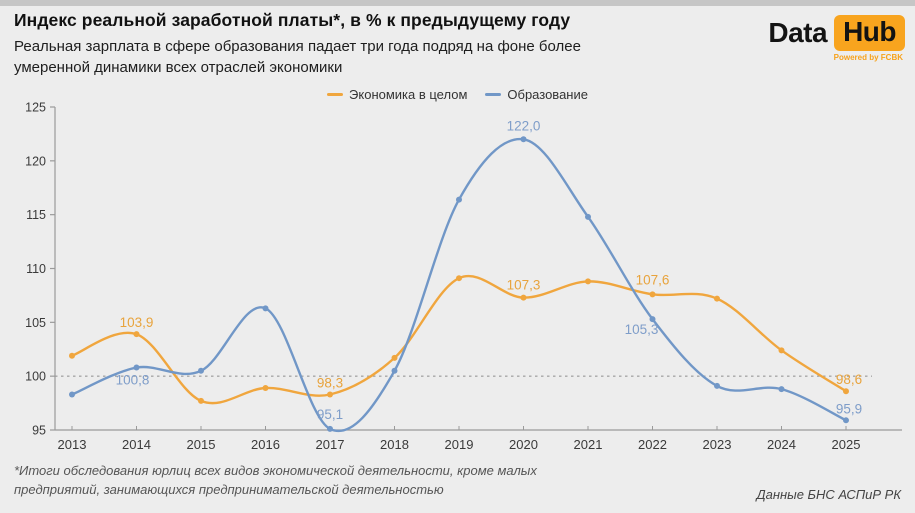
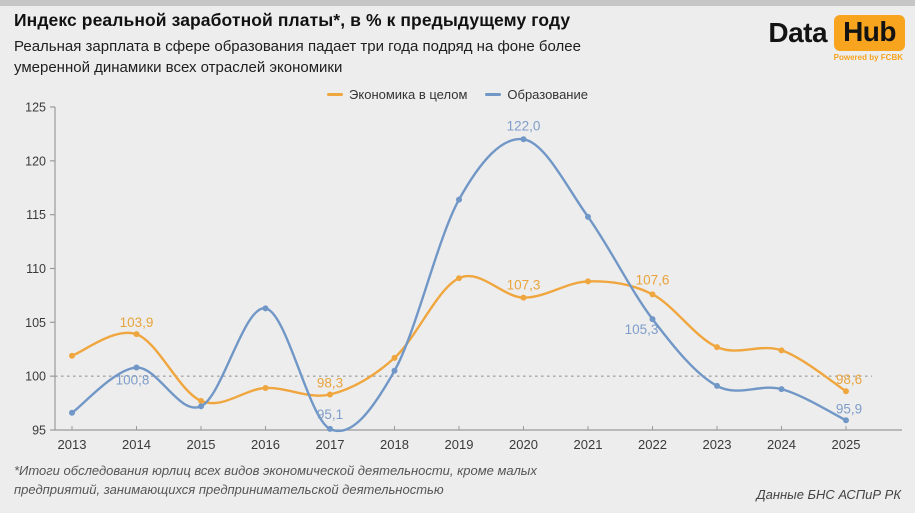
Образование/2013: 98.3 -> 96.6
Образование/2015: 100.5 -> 97.2
Экономика в целом/2023: 107.2 -> 102.7
